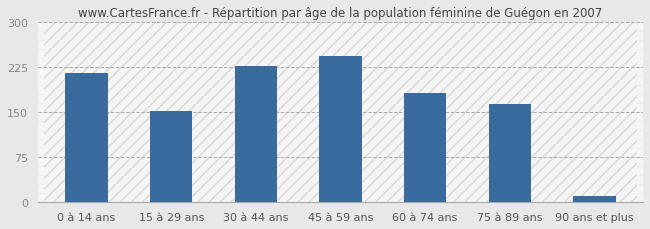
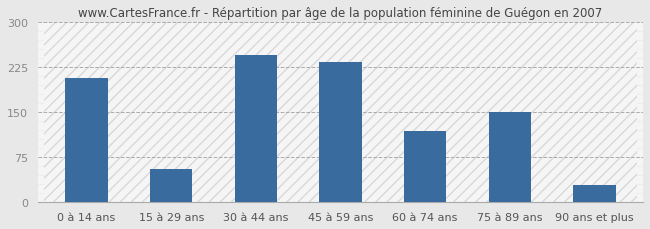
0 à 14 ans: 215 -> 206
15 à 29 ans: 152 -> 56
30 à 44 ans: 226 -> 244
45 à 59 ans: 243 -> 232
60 à 74 ans: 182 -> 118
75 à 89 ans: 163 -> 150
90 ans et plus: 10 -> 28
